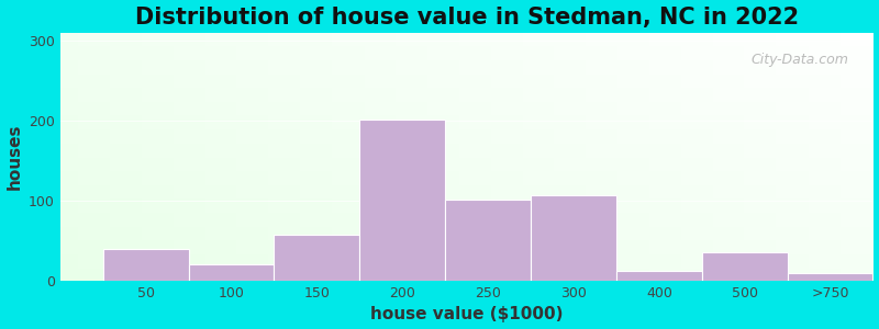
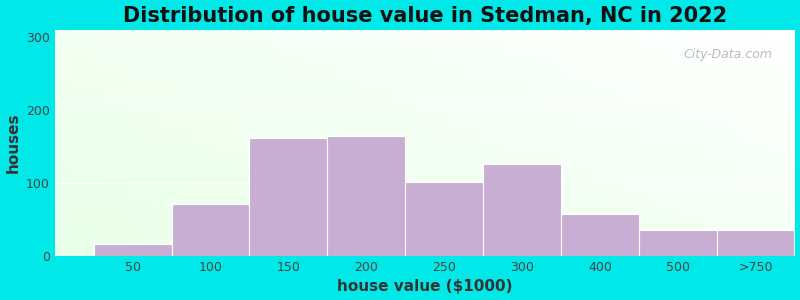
50: 40 -> 16
100: 20 -> 72
150: 57 -> 162
200: 202 -> 164
300: 107 -> 126
400: 13 -> 58
>750: 10 -> 36
